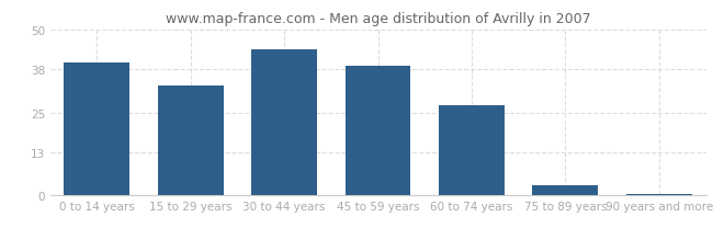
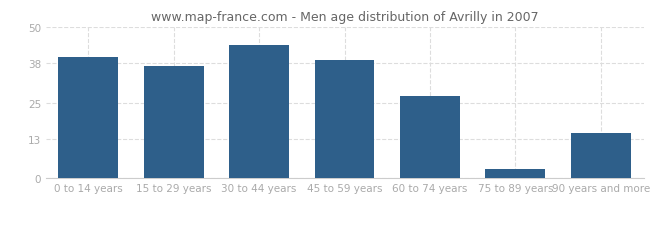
15 to 29 years: 33.0 -> 37.0
90 years and more: 0.5 -> 15.0
